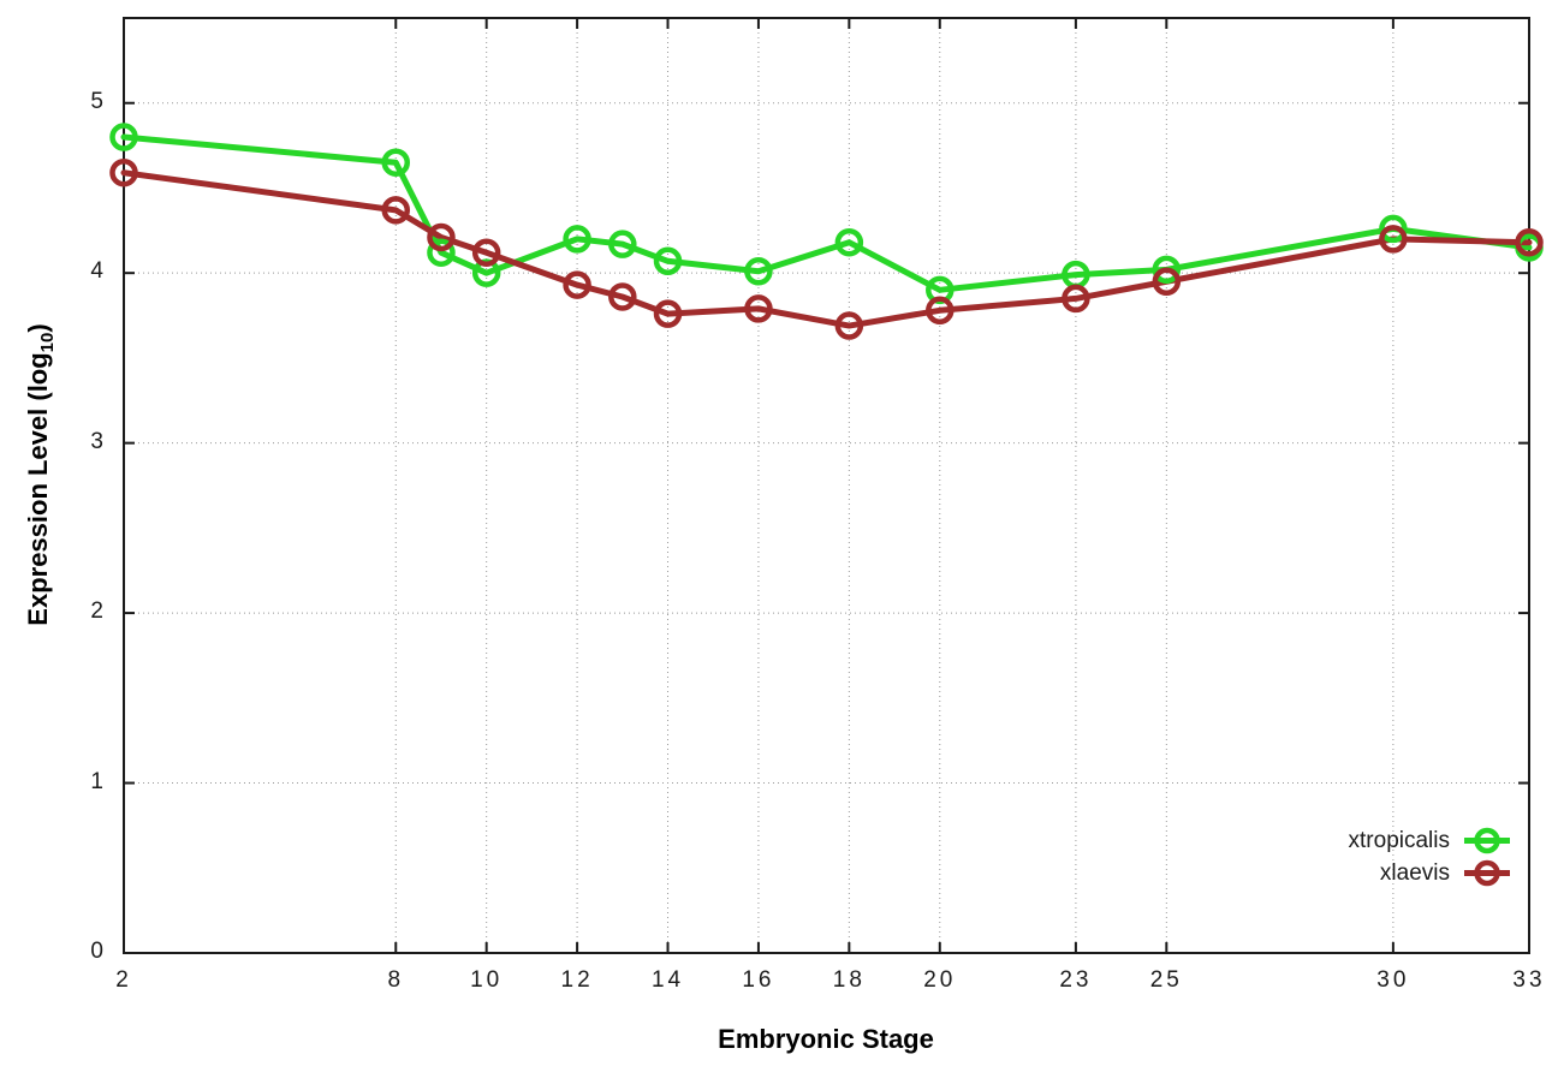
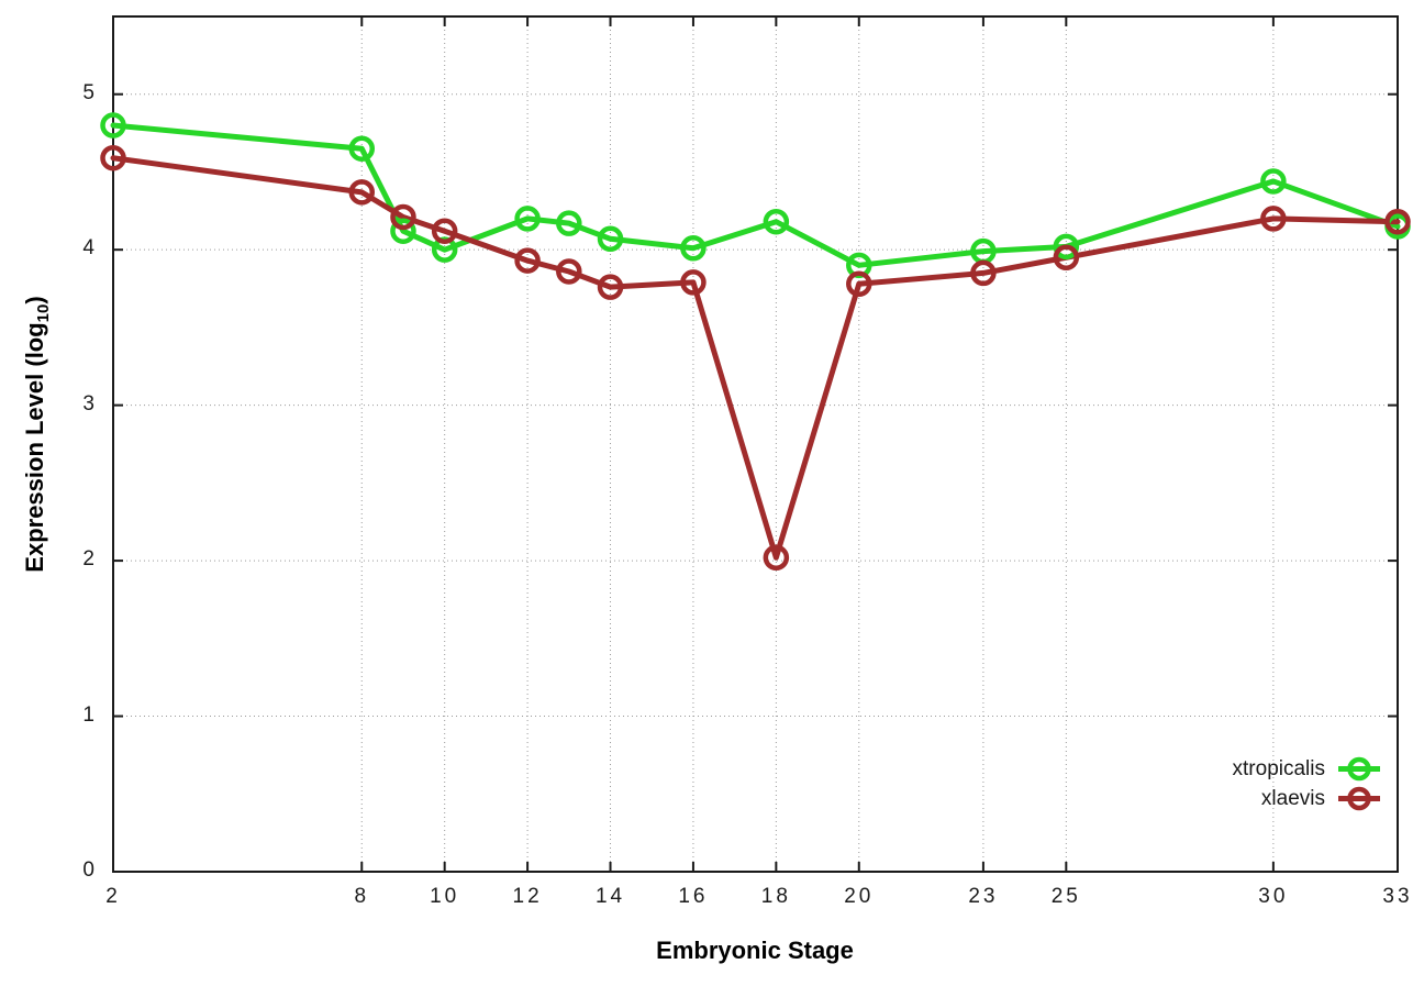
xlaevis/18: 3.69 -> 2.02
xtropicalis/30: 4.26 -> 4.44
